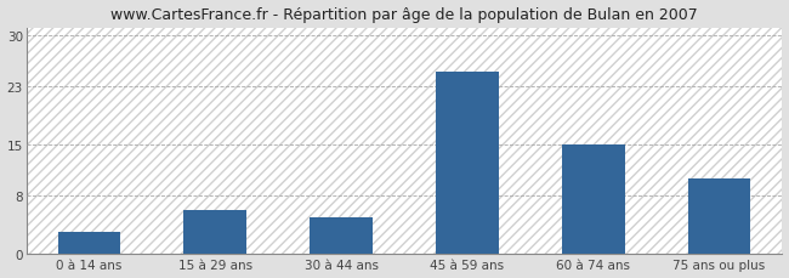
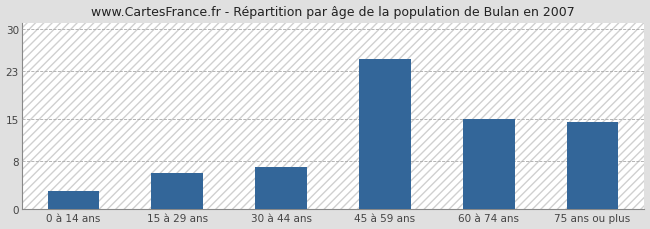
30 à 44 ans: 5.0 -> 7.0
75 ans ou plus: 10.4 -> 14.5
